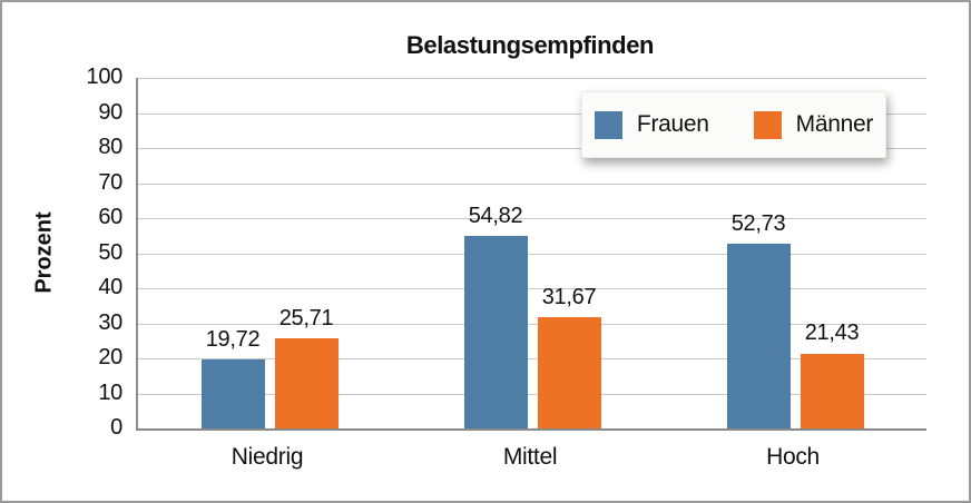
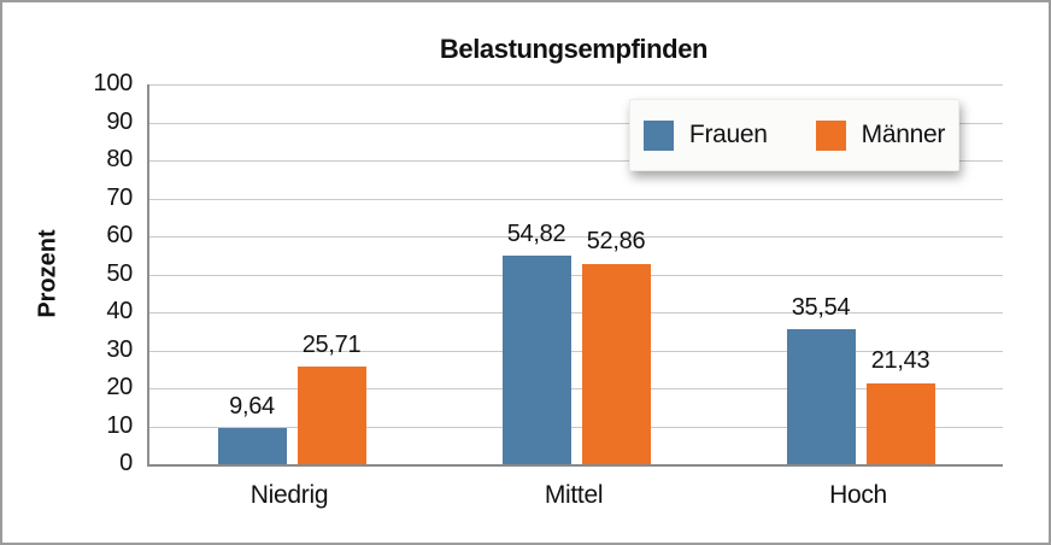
Frauen/Niedrig: 19,72 -> 9,64
Männer/Mittel: 31,67 -> 52,86
Frauen/Hoch: 52,73 -> 35,54
